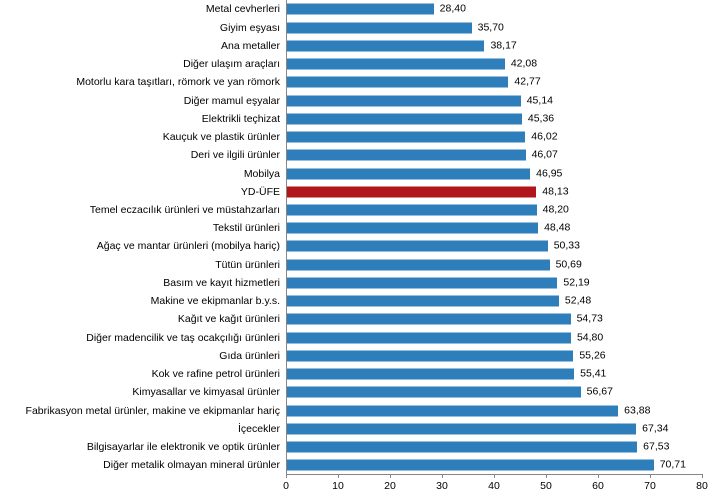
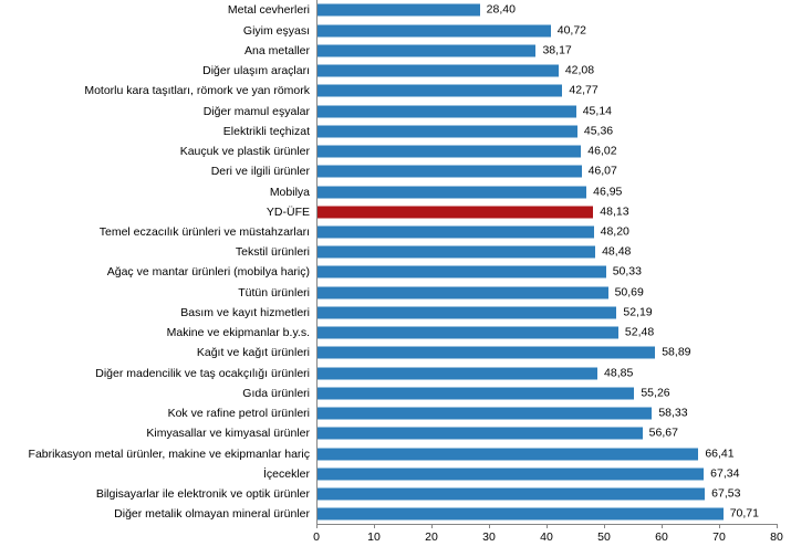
Giyim eşyası: 35,70 -> 40,72
Kağıt ve kağıt ürünleri: 54,73 -> 58,89
Diğer madencilik ve taş ocakçılığı ürünleri: 54,80 -> 48,85
Kok ve rafine petrol ürünleri: 55,41 -> 58,33
Fabrikasyon metal ürünler, makine ve ekipmanlar hariç: 63,88 -> 66,41
